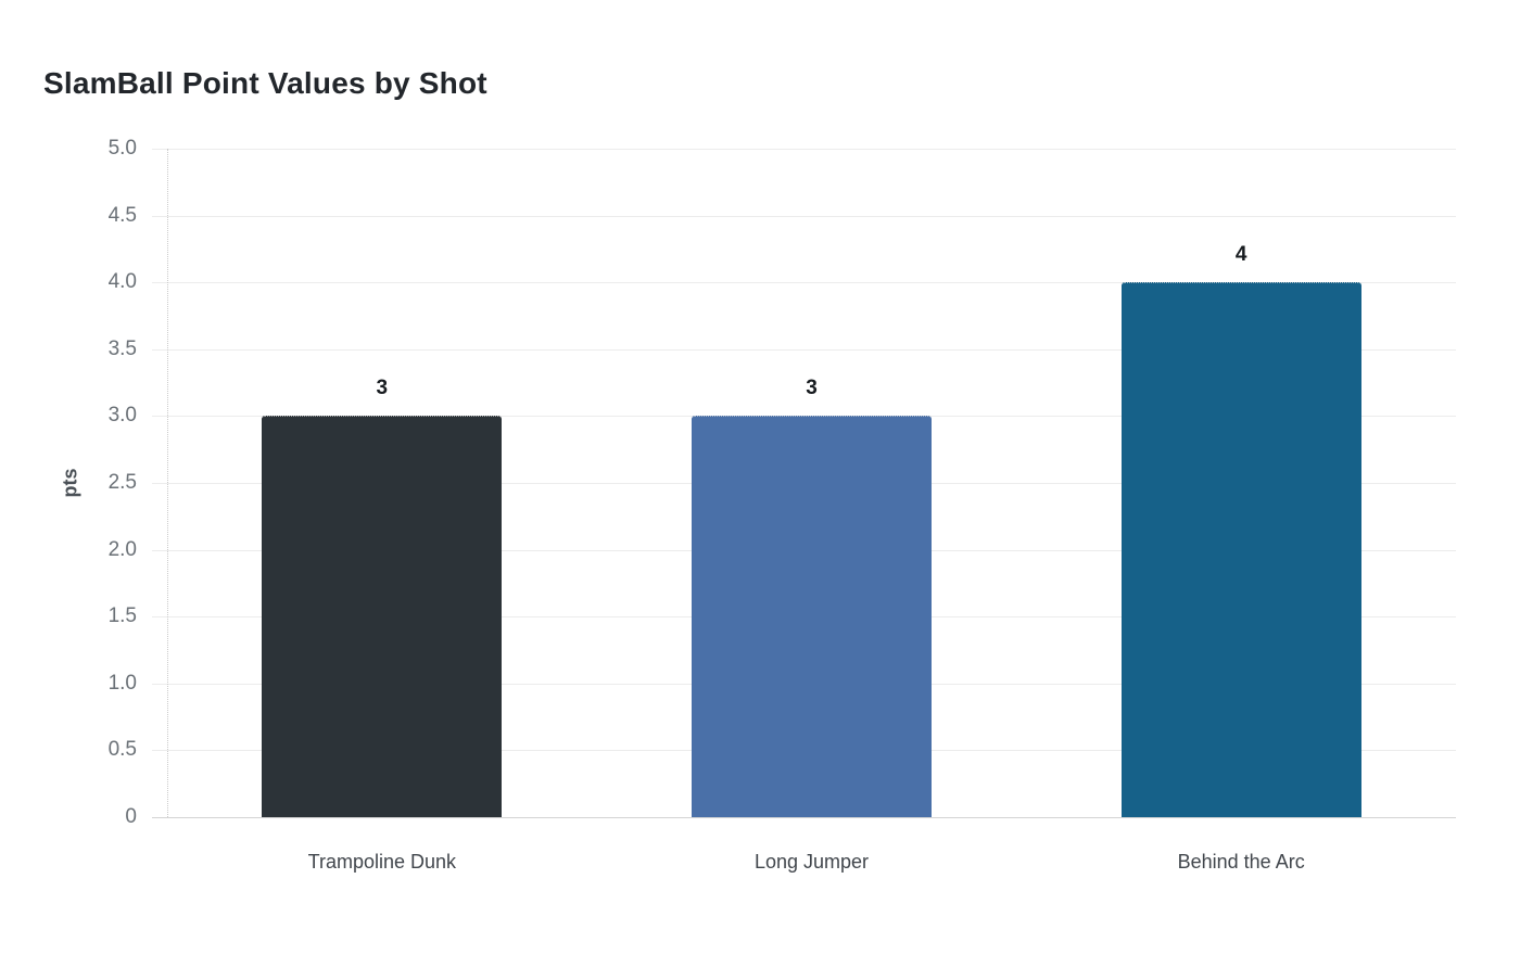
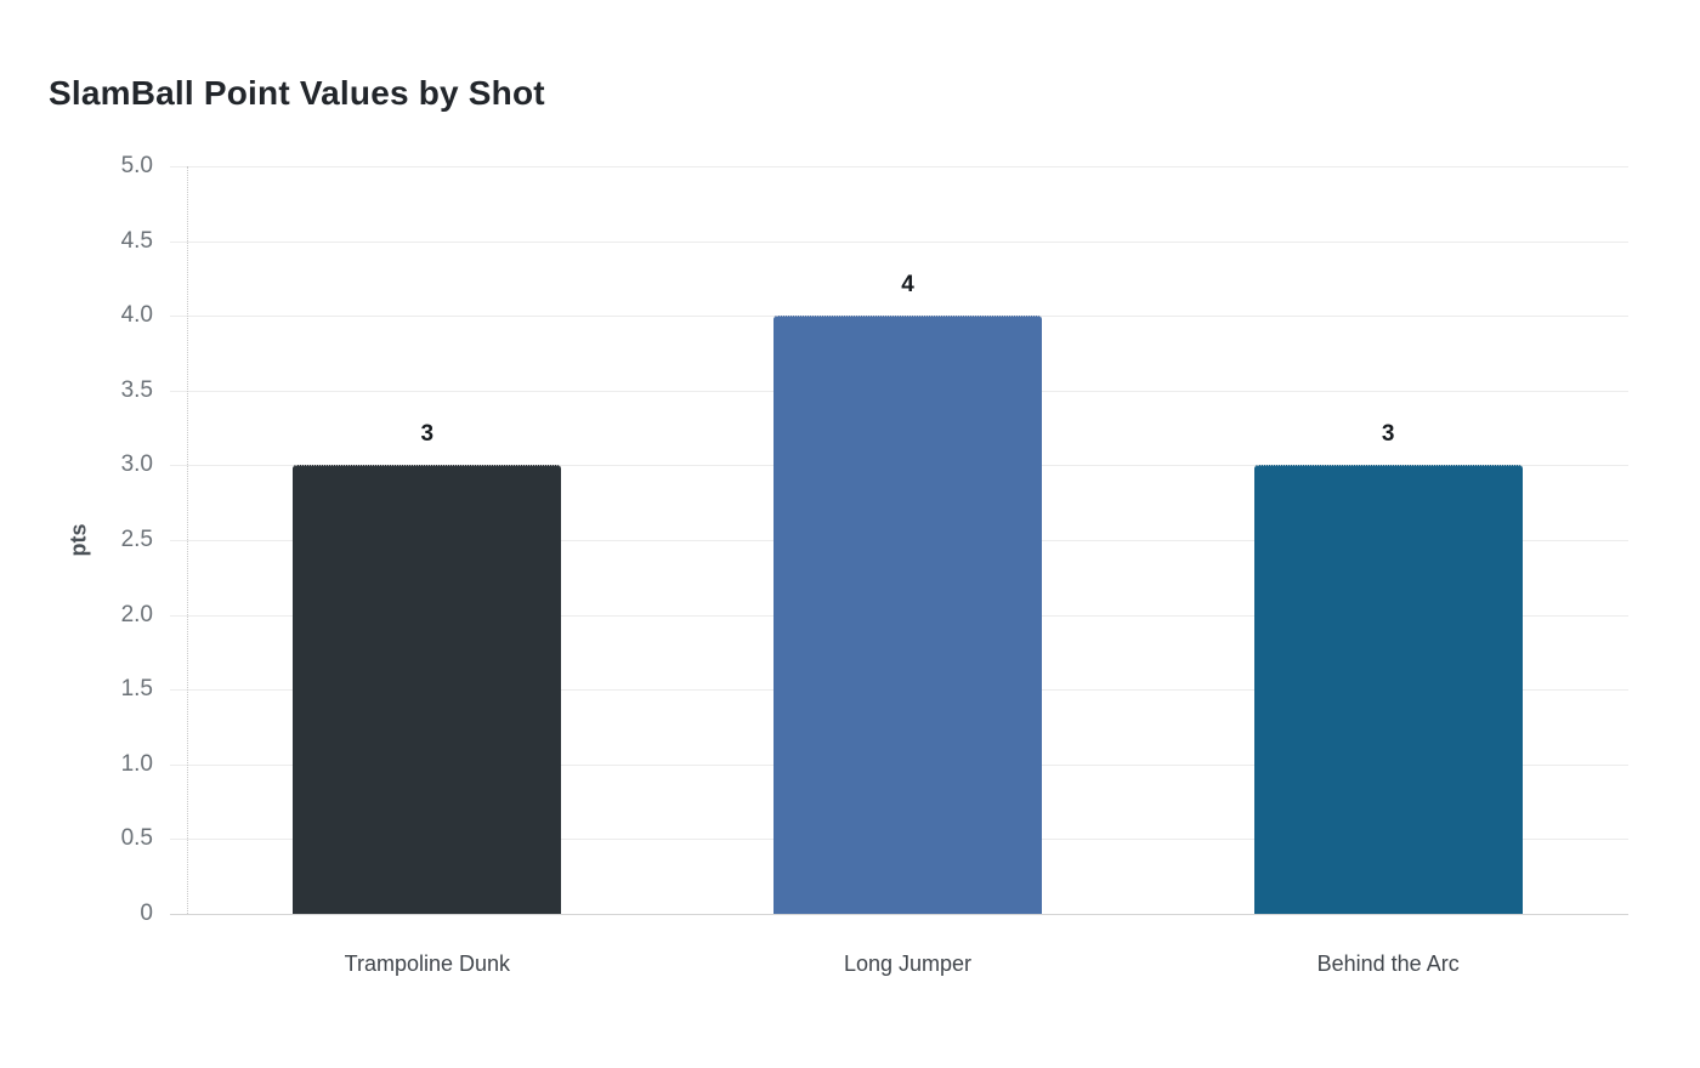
Long Jumper: 3 -> 4
Behind the Arc: 4 -> 3
